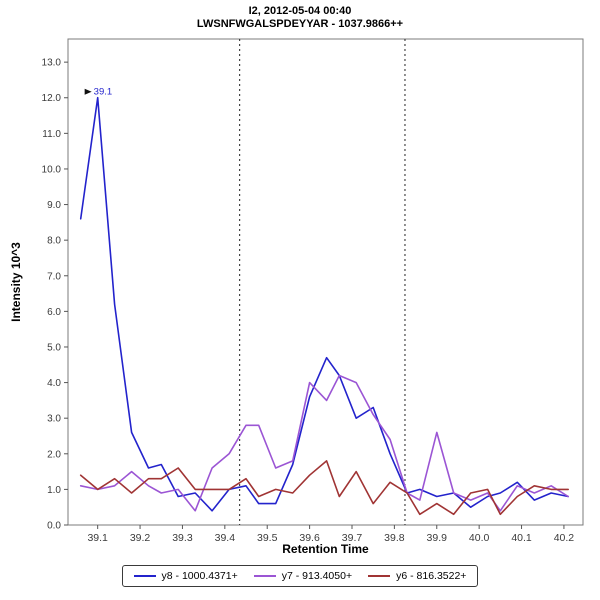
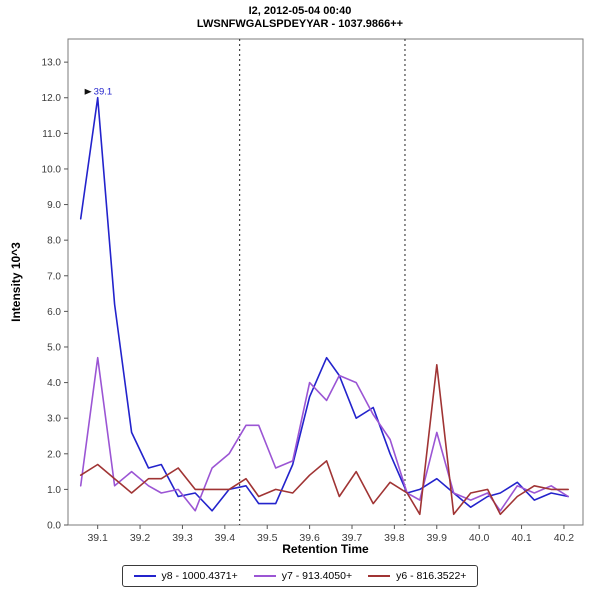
y7 - 913.4050+/39.1: 1.0 -> 4.7
y6 - 816.3522+/39.1: 1.0 -> 1.7
y8 - 1000.4371+/39.9: 0.8 -> 1.3
y6 - 816.3522+/39.9: 0.6 -> 4.5
